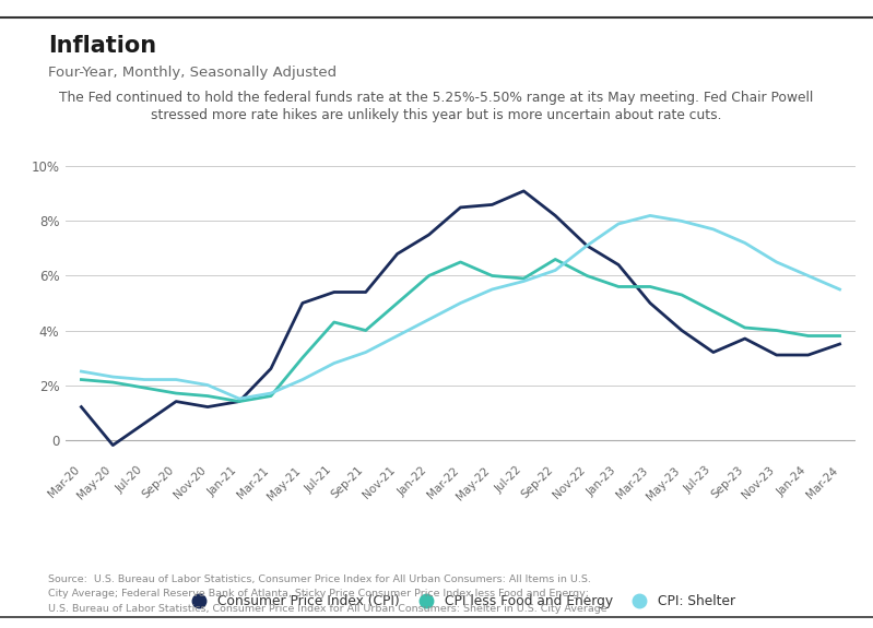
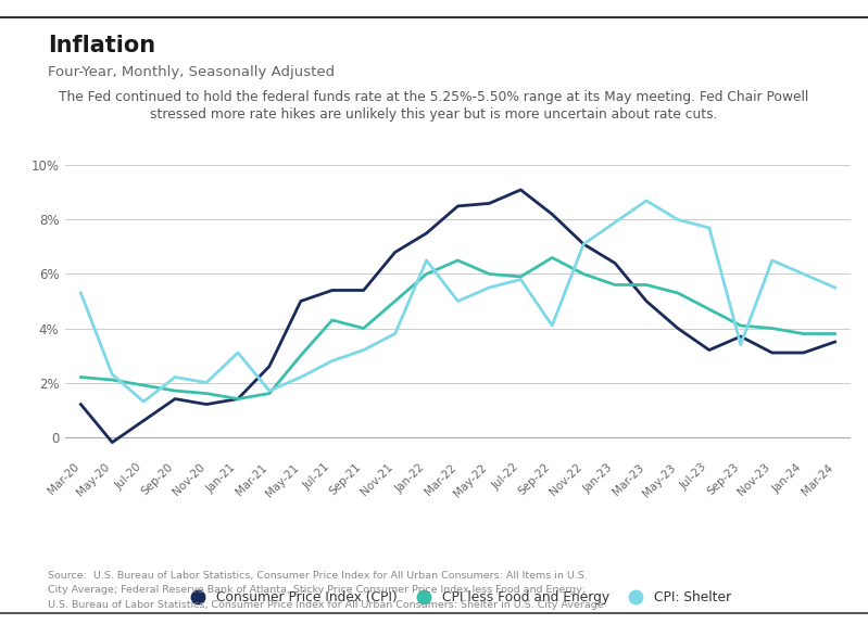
CPI: Shelter/Mar-20: 2.5% -> 5.3%
CPI: Shelter/Jul-20: 2.2% -> 1.3%
CPI: Shelter/Jan-21: 1.5% -> 3.1%
CPI: Shelter/Jan-22: 4.4% -> 6.5%
CPI: Shelter/Sep-22: 6.2% -> 4.1%
CPI: Shelter/Mar-23: 8.2% -> 8.7%
CPI: Shelter/Sep-23: 7.2% -> 3.4%
